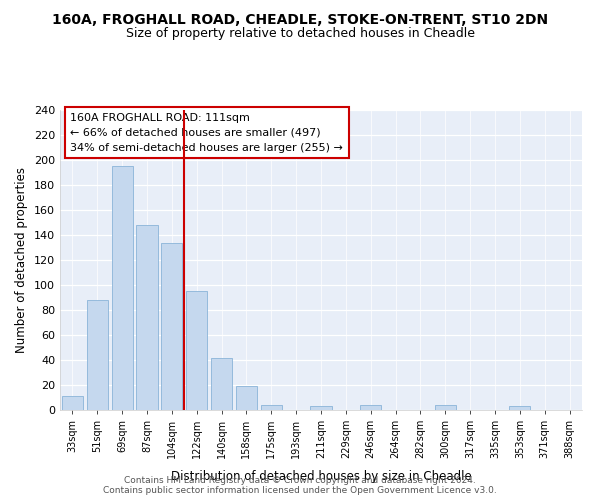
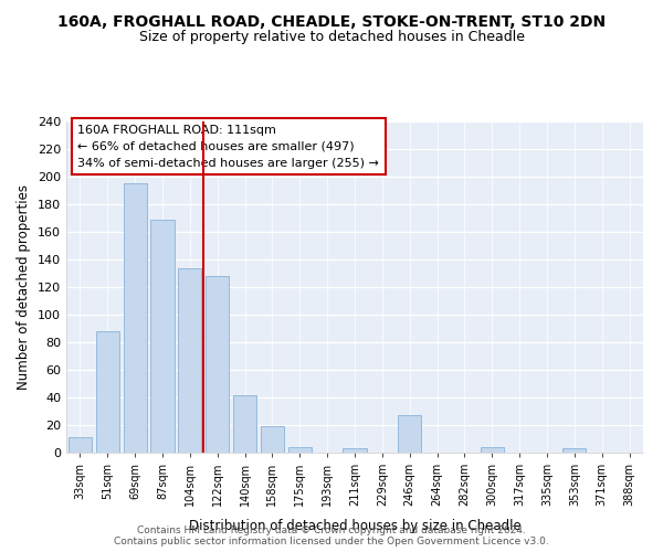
87sqm: 148 -> 169
122sqm: 95 -> 128
246sqm: 4 -> 27
